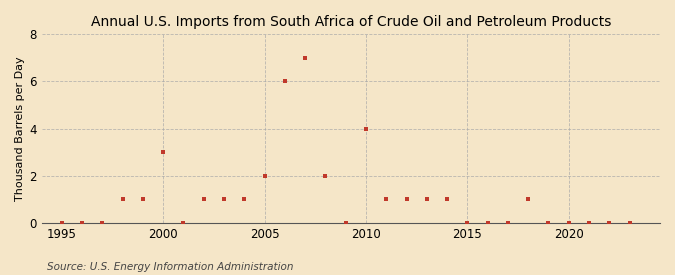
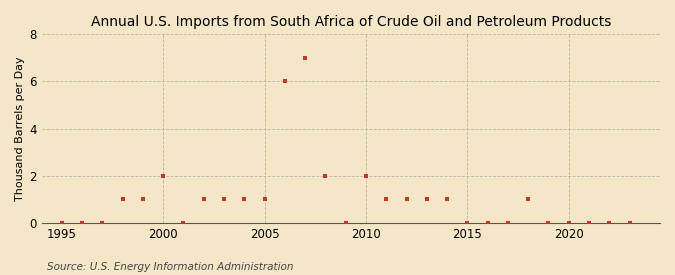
2000: 3 -> 2
2005: 2 -> 1
2010: 4 -> 2
